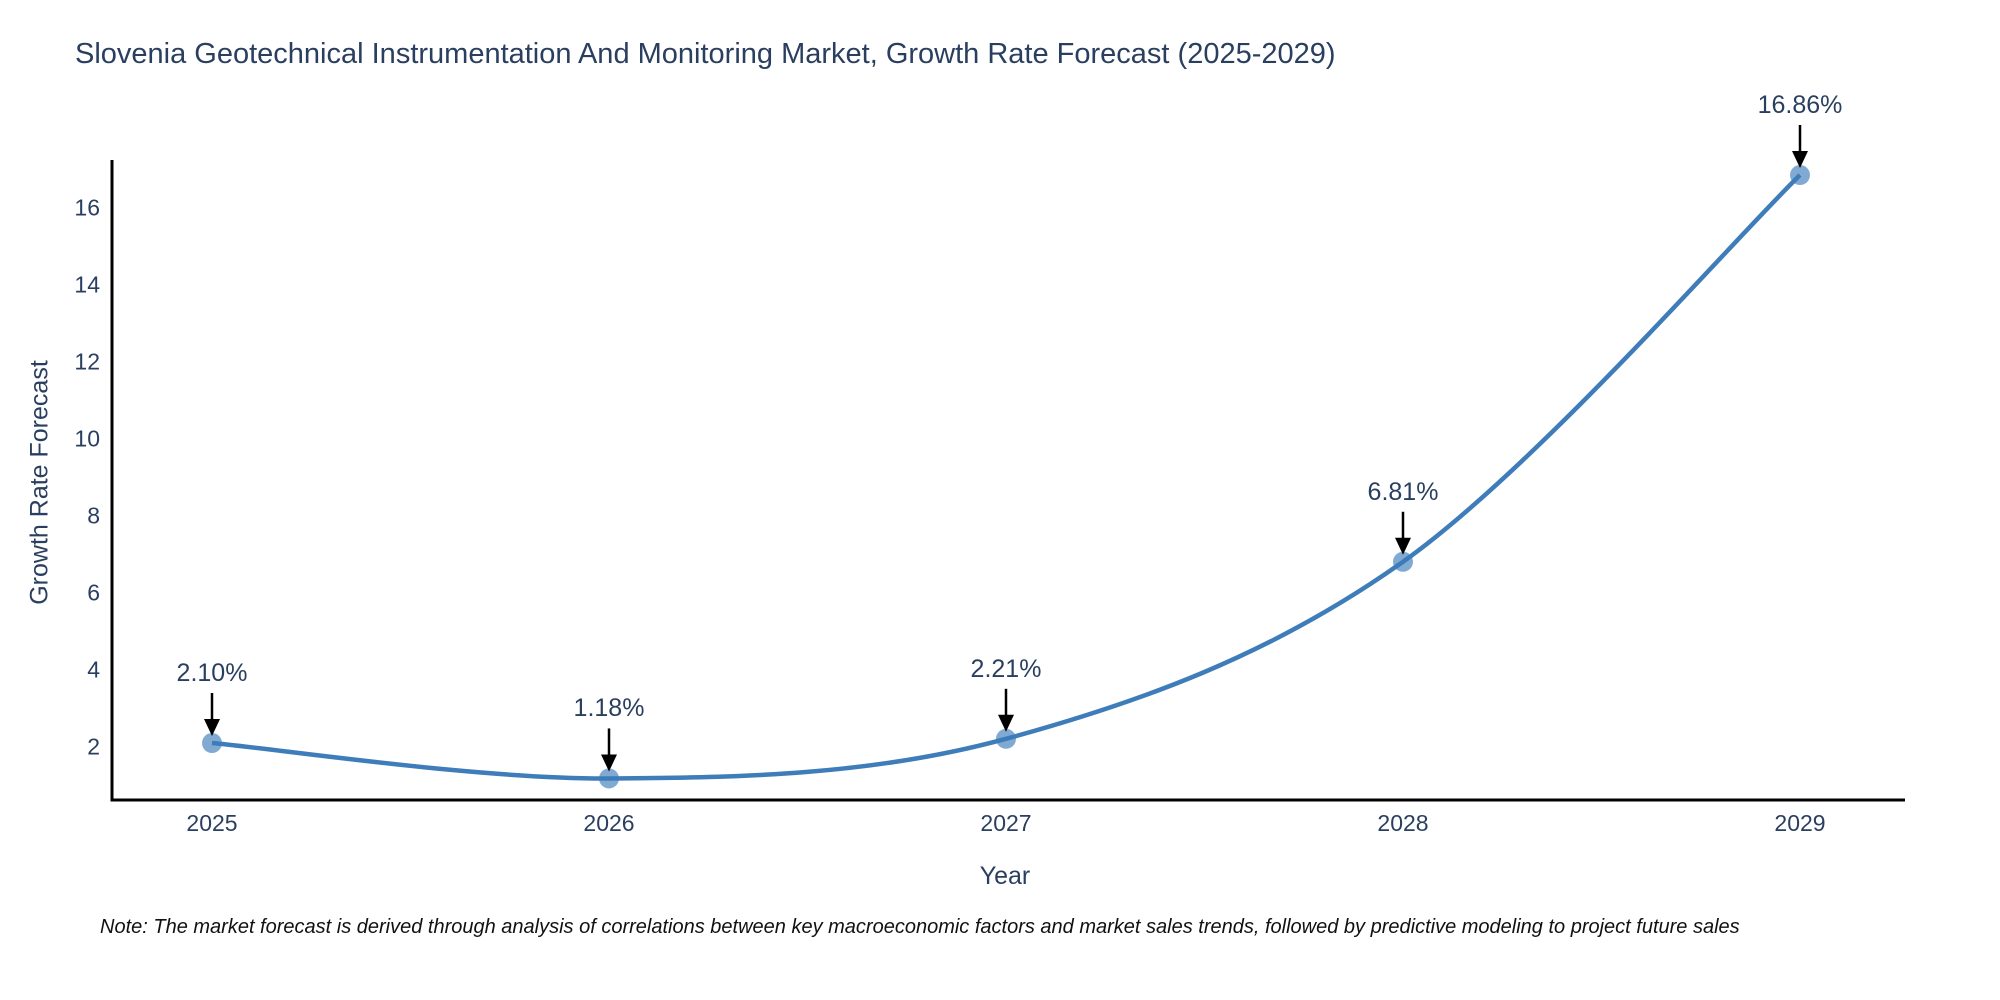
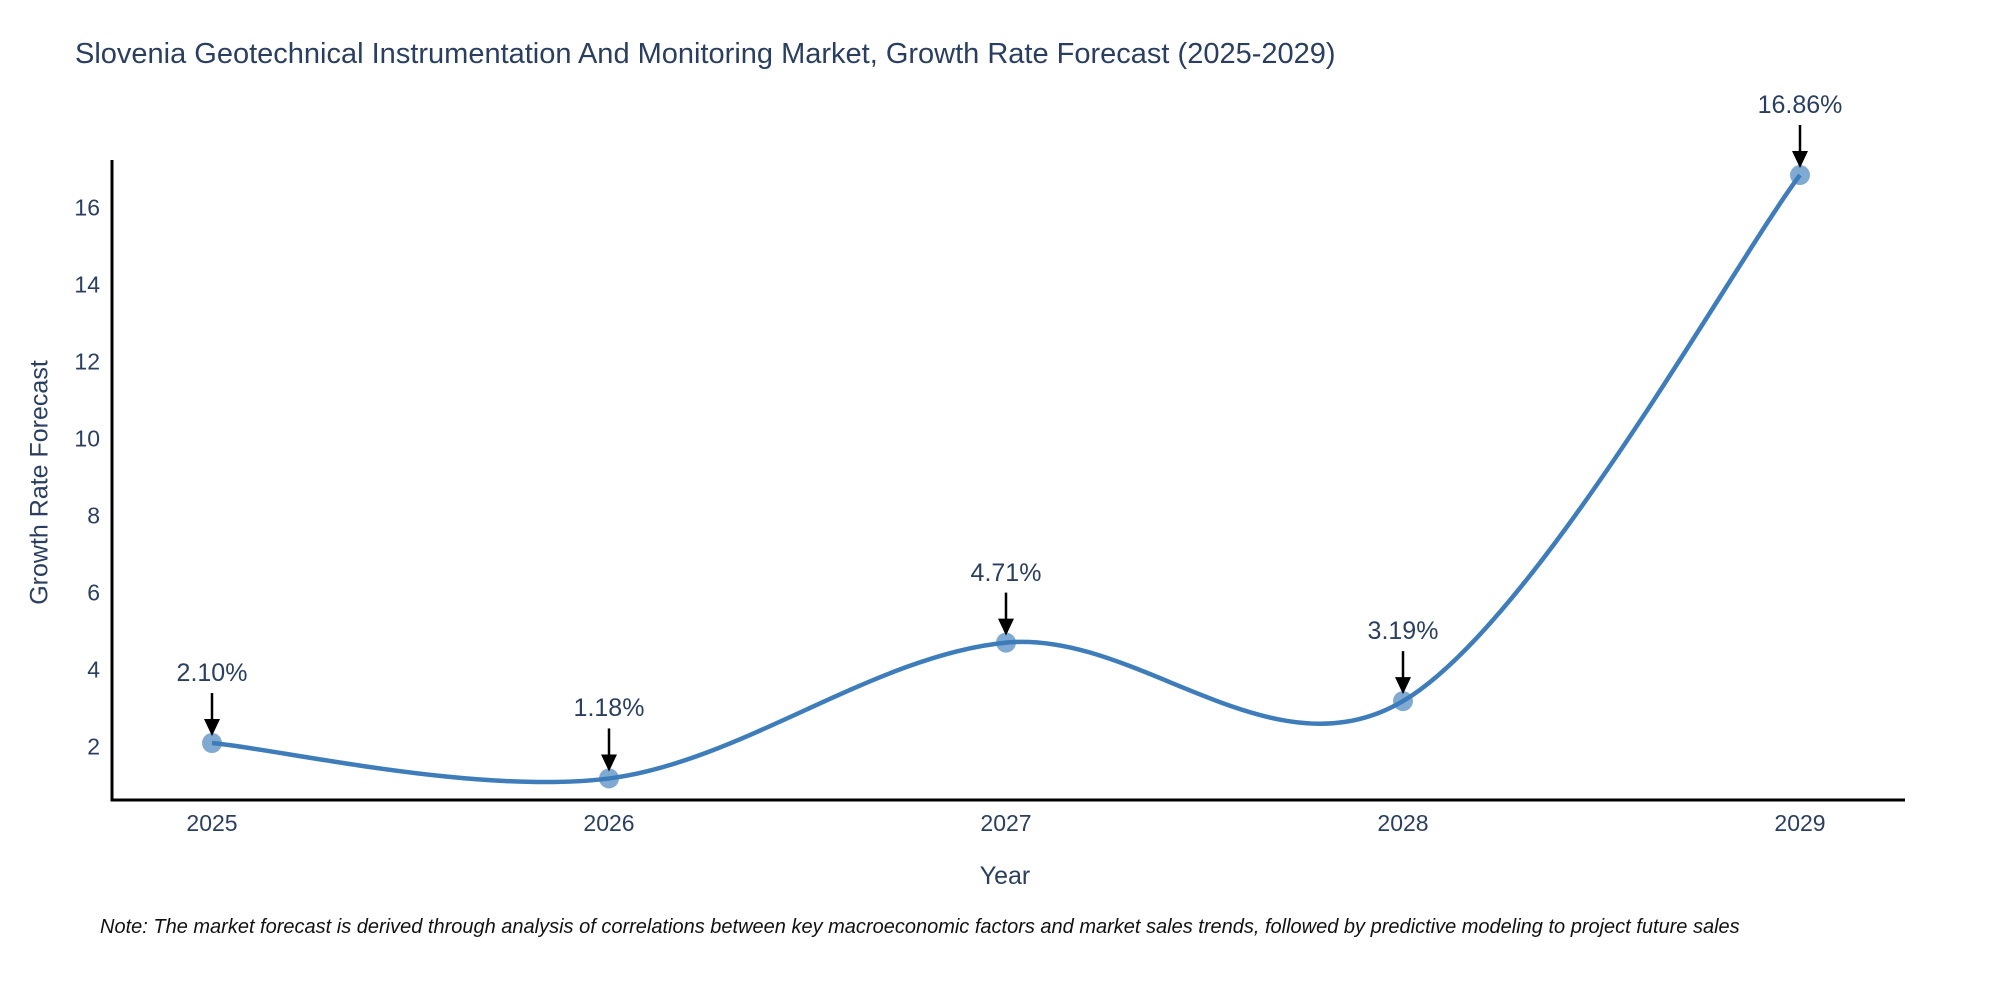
2027: 2.21% -> 4.71%
2028: 6.81% -> 3.19%
